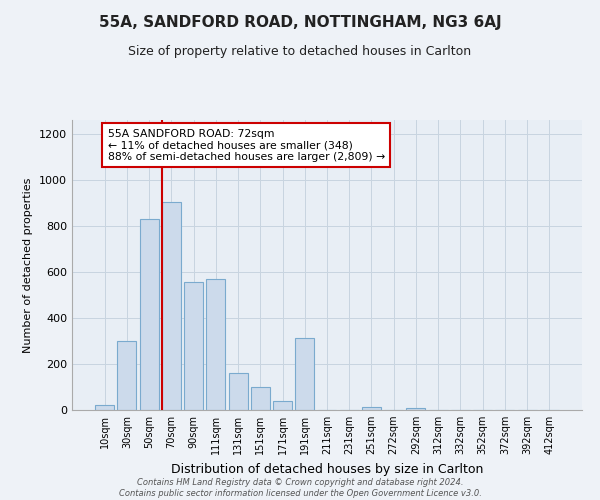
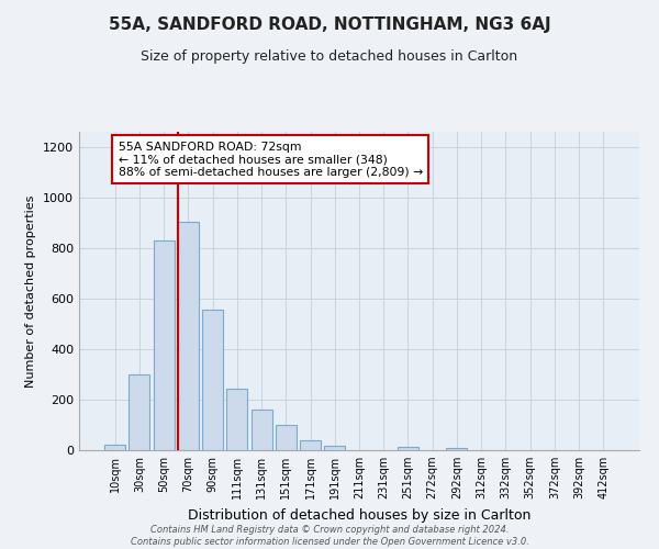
111sqm: 570 -> 245
191sqm: 315 -> 18
